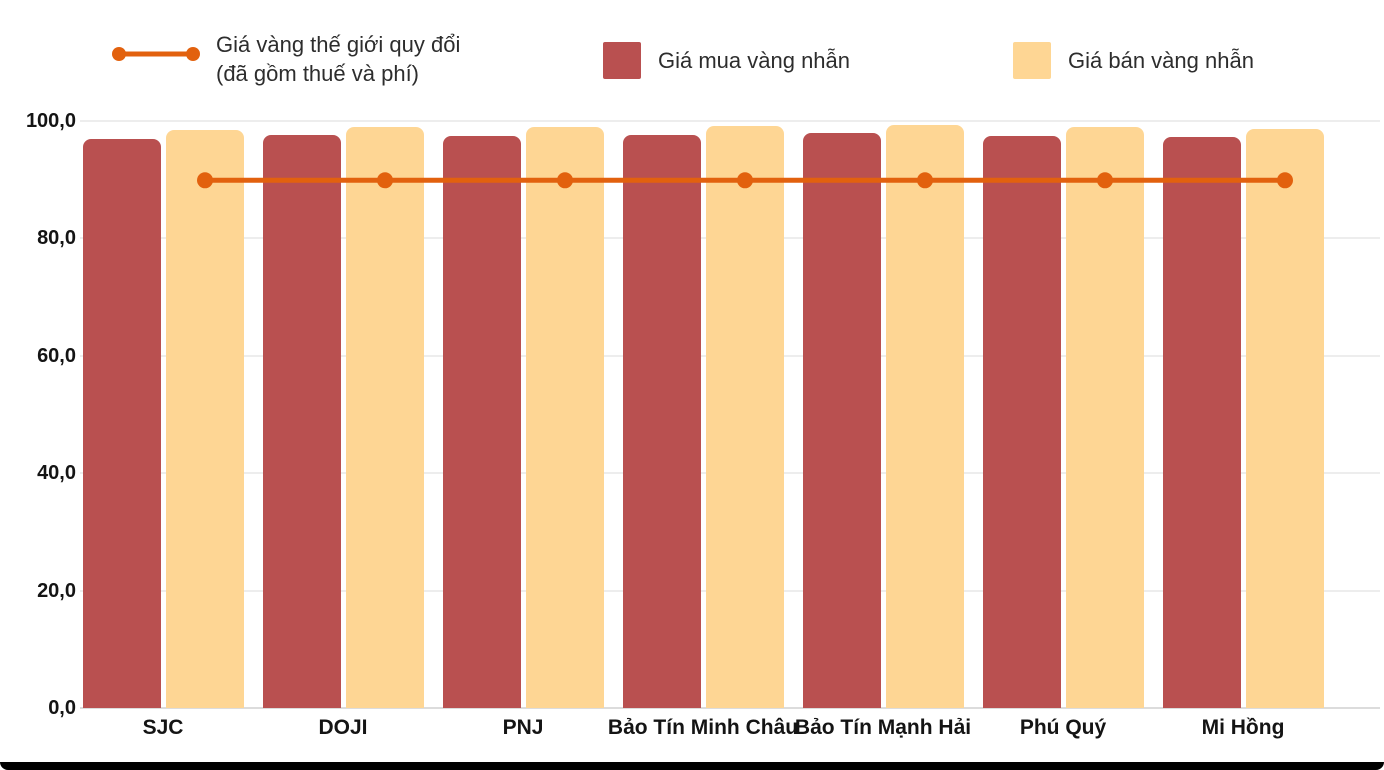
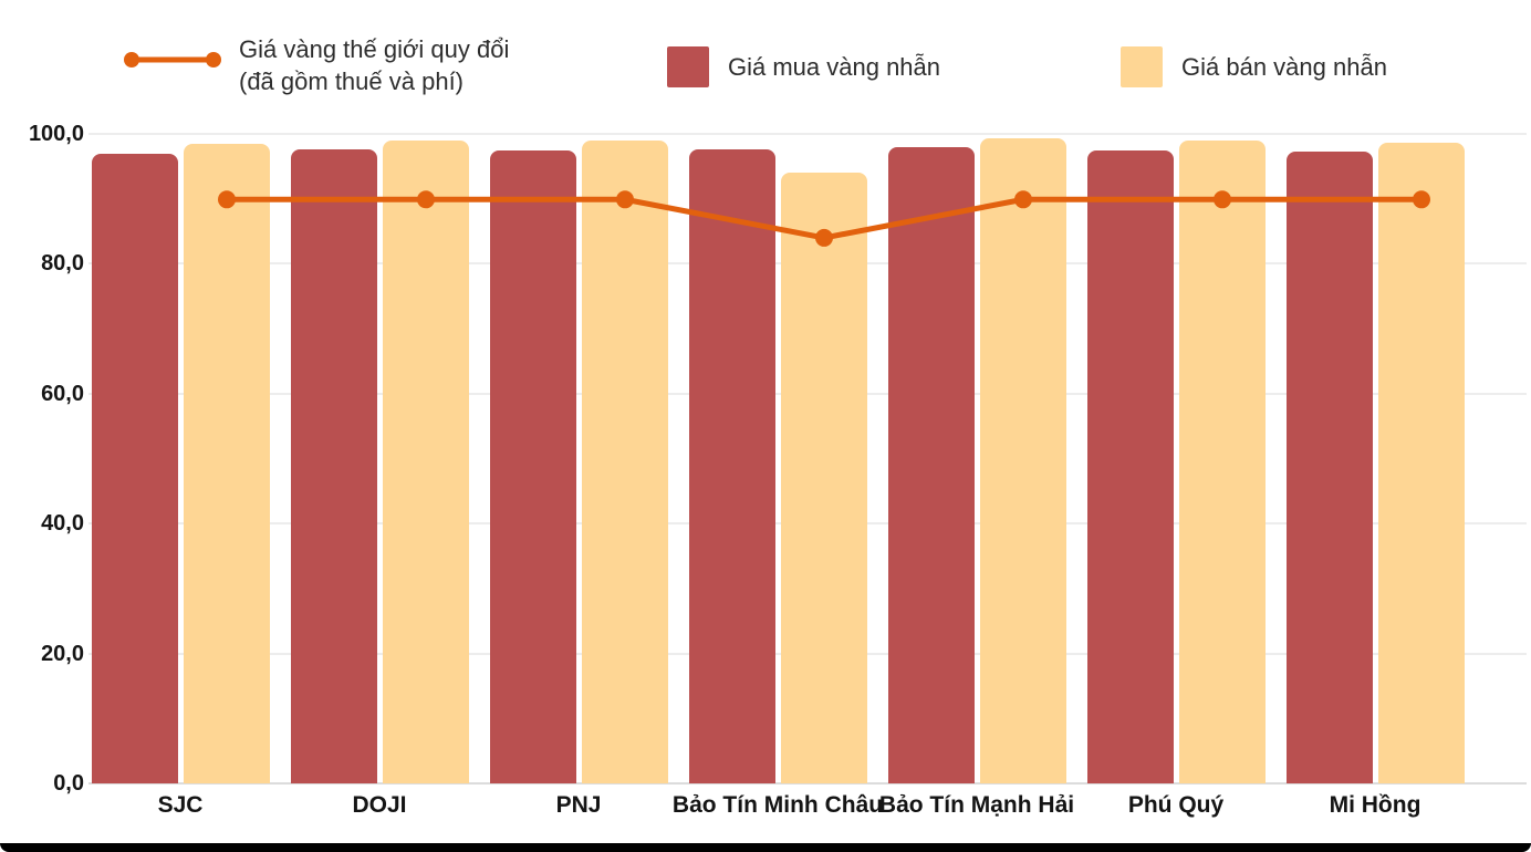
Giá bán vàng nhẫn/Bảo Tín Minh Châu: 99 -> 94
Giá vàng thế giới quy đổi (đã gồm thuế và phí)/Bảo Tín Minh Châu: 90 -> 84
